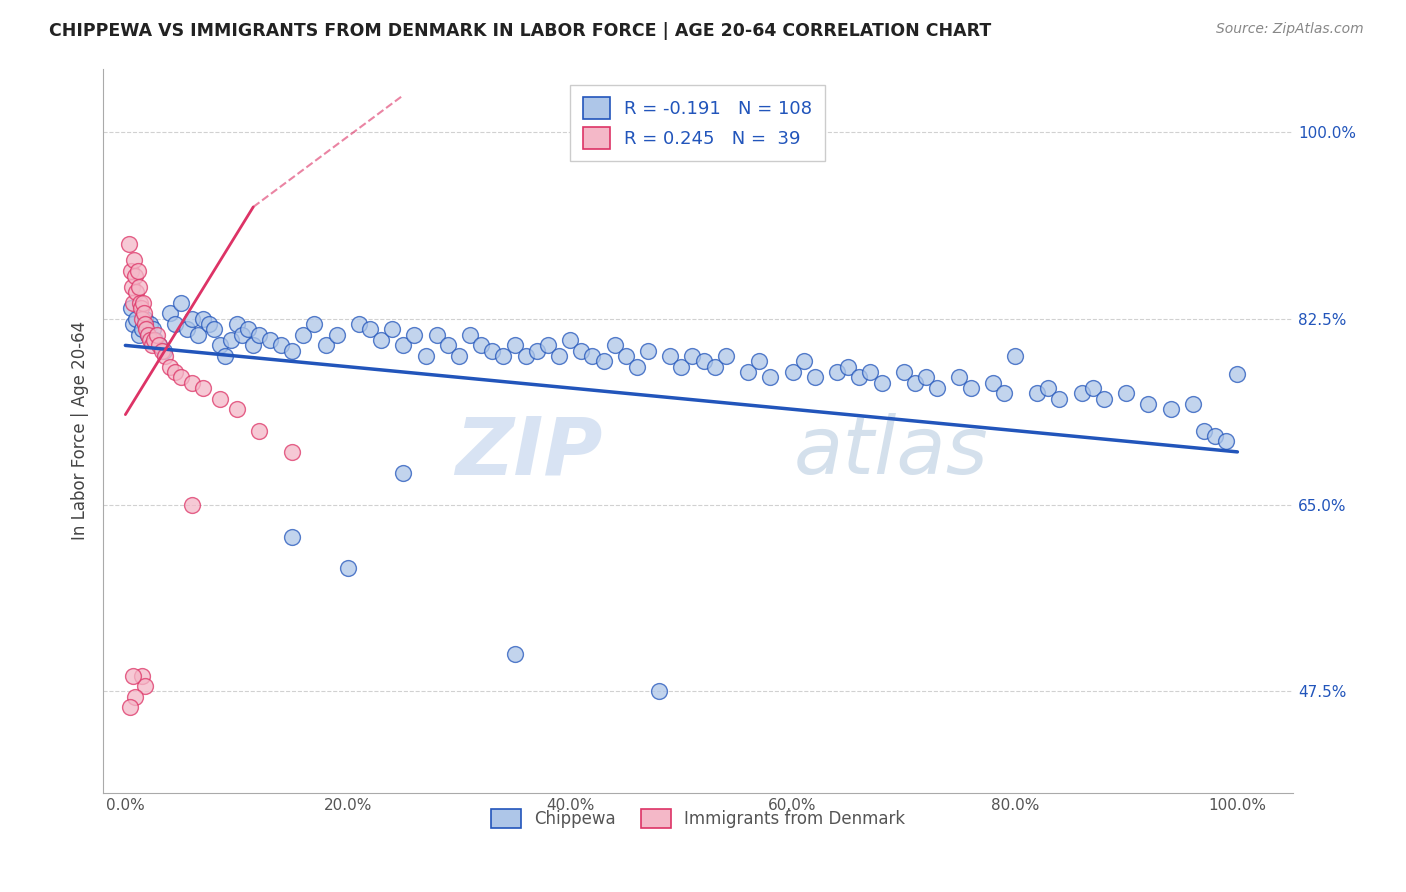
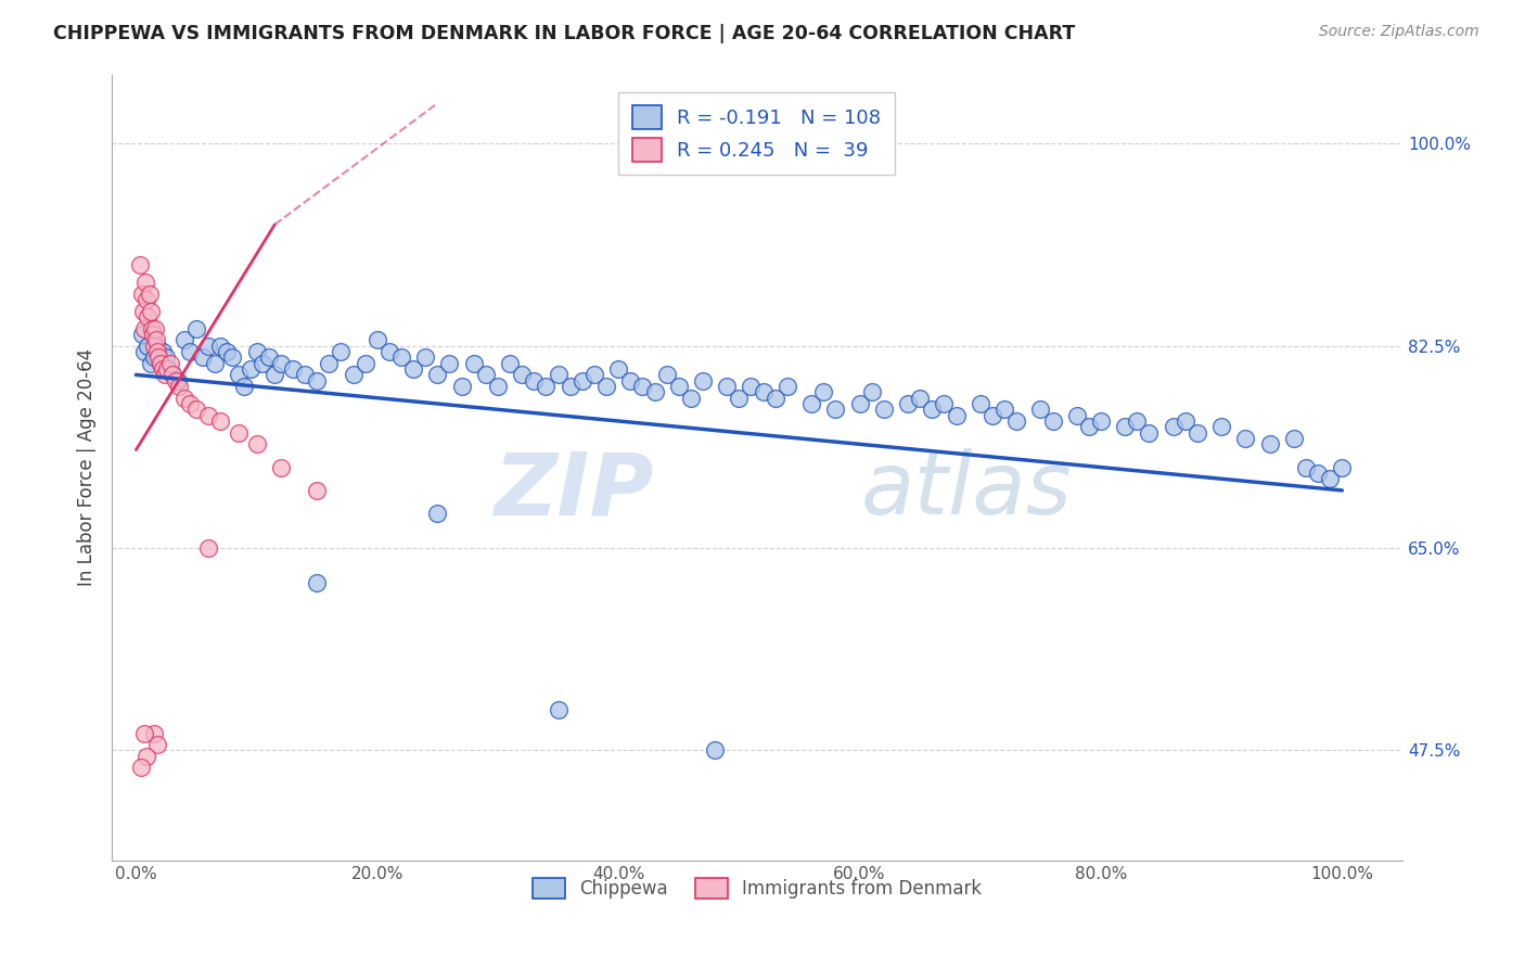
Chippewa/20.0%: 59.1% -> 83.0%
Chippewa/80.0%: 79.0% -> 76.0%
Chippewa/100.0%: 77.3% -> 72.0%
